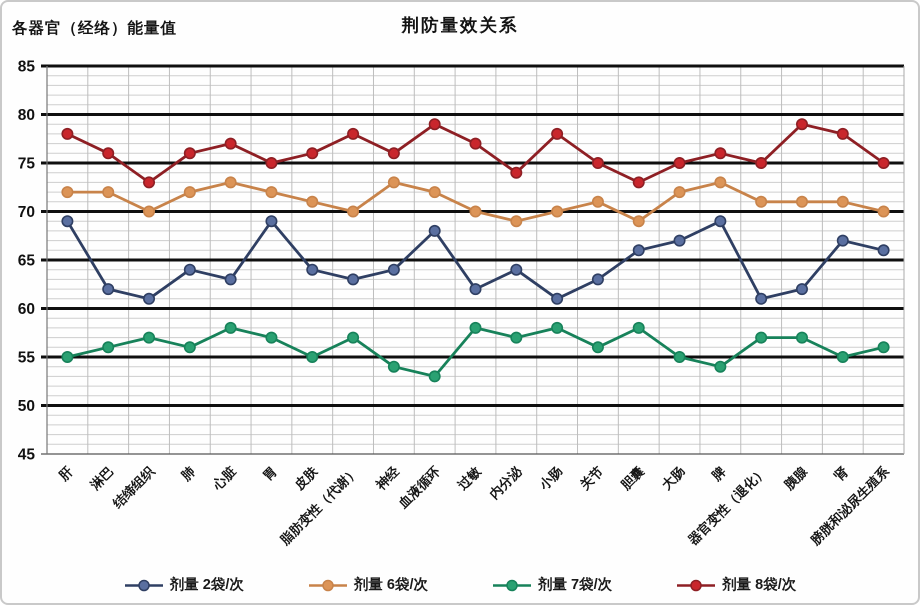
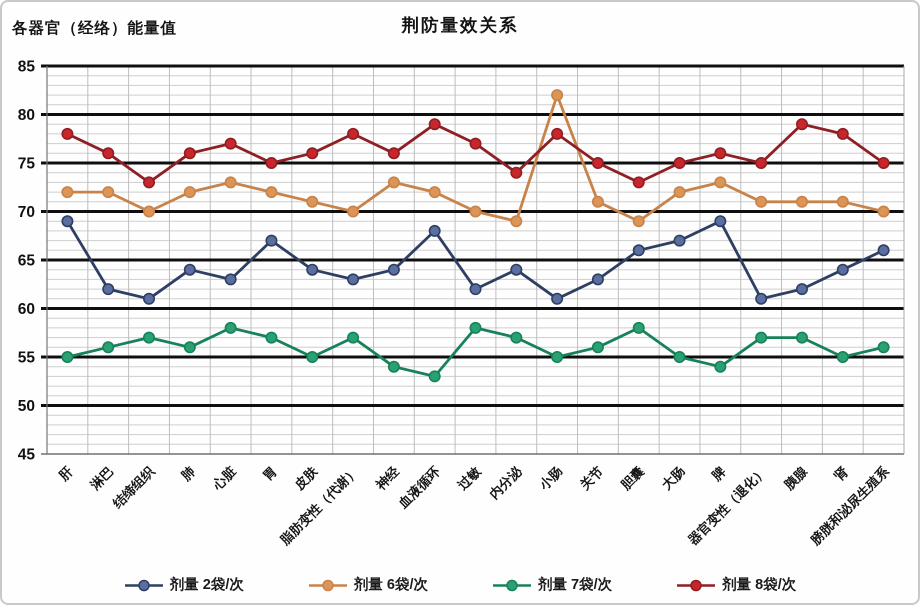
剂量 2袋/次/胃: 69 -> 67
剂量 6袋/次/小肠: 70 -> 82
剂量 7袋/次/小肠: 58 -> 55
剂量 2袋/次/肾: 67 -> 64
